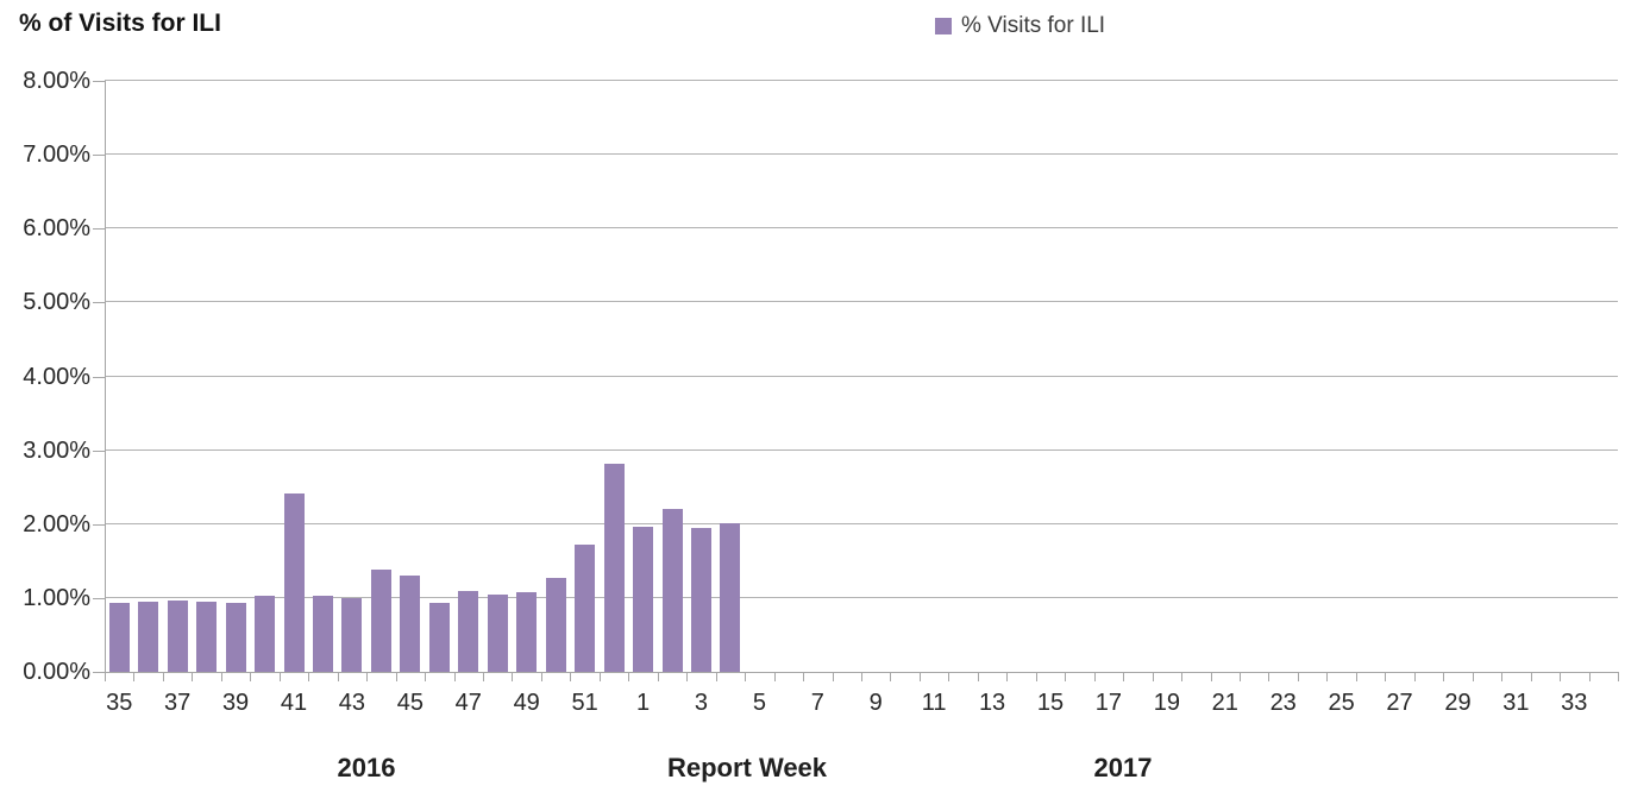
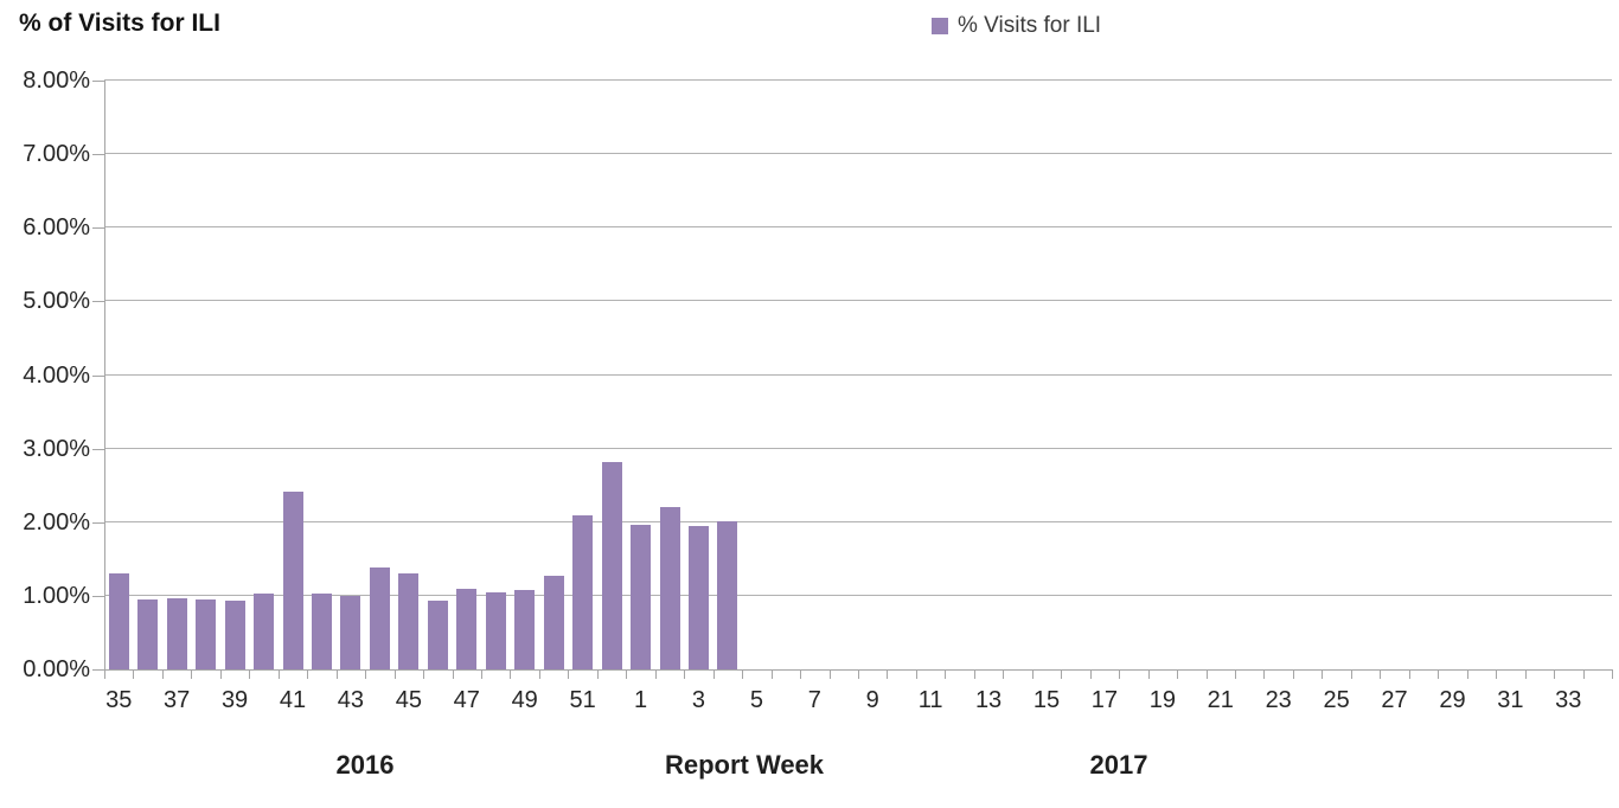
35: 0.9% -> 1.3%
51: 1.7% -> 2.1%
